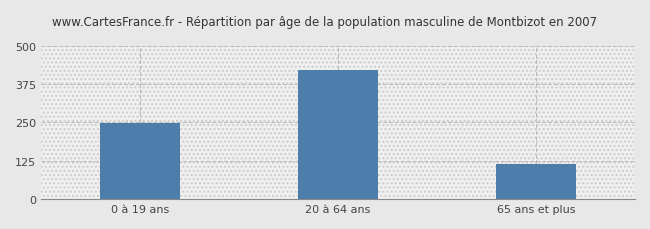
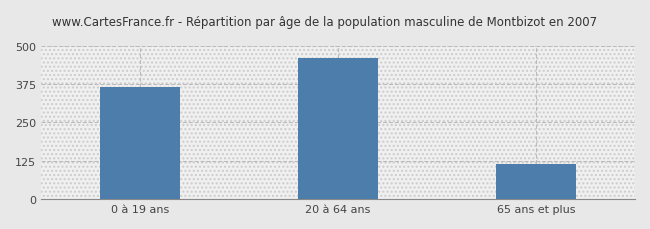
0 à 19 ans: 248 -> 365
20 à 64 ans: 420 -> 460
